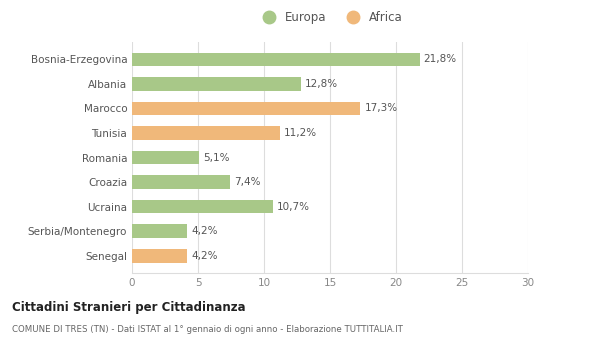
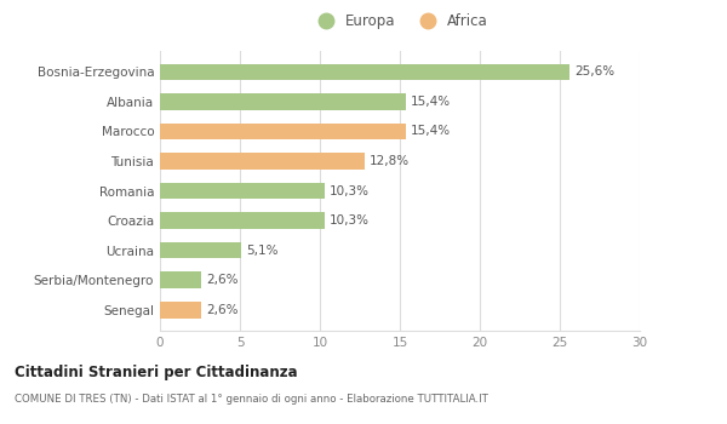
Bosnia-Erzegovina: 21,8% -> 25,6%
Albania: 12,8% -> 15,4%
Marocco: 17,3% -> 15,4%
Tunisia: 11,2% -> 12,8%
Romania: 5,1% -> 10,3%
Croazia: 7,4% -> 10,3%
Ucraina: 10,7% -> 5,1%
Serbia/Montenegro: 4,2% -> 2,6%
Senegal: 4,2% -> 2,6%
